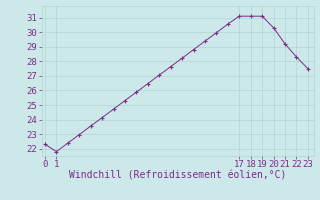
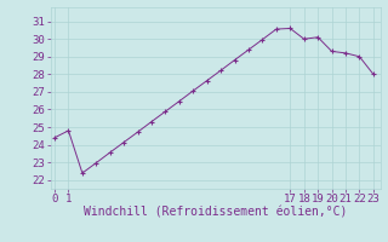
0: 22.3 -> 24.4
1: 21.8 -> 24.8
17: 31.1 -> 30.6
18: 31.1 -> 30.0
19: 31.1 -> 30.1
20: 30.3 -> 29.3
22: 28.3 -> 29.0
23: 27.5 -> 28.0
